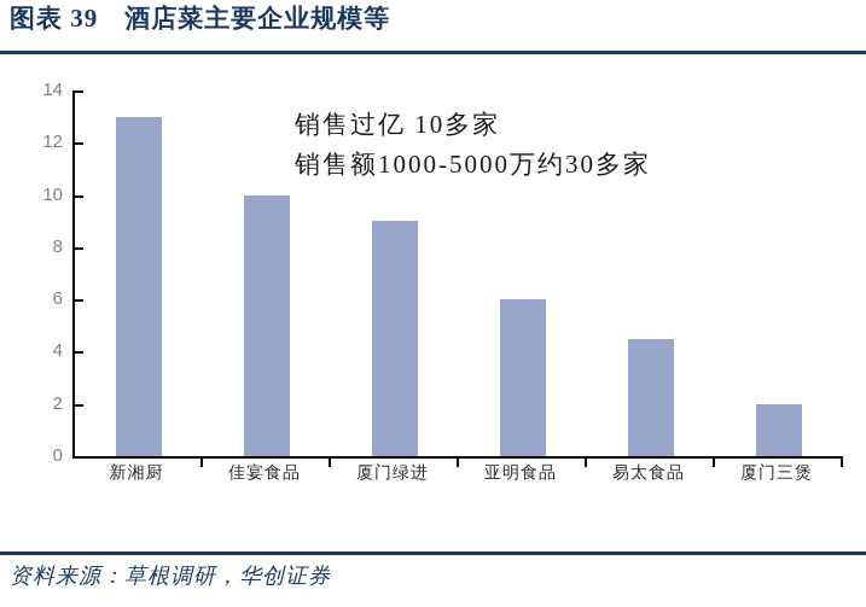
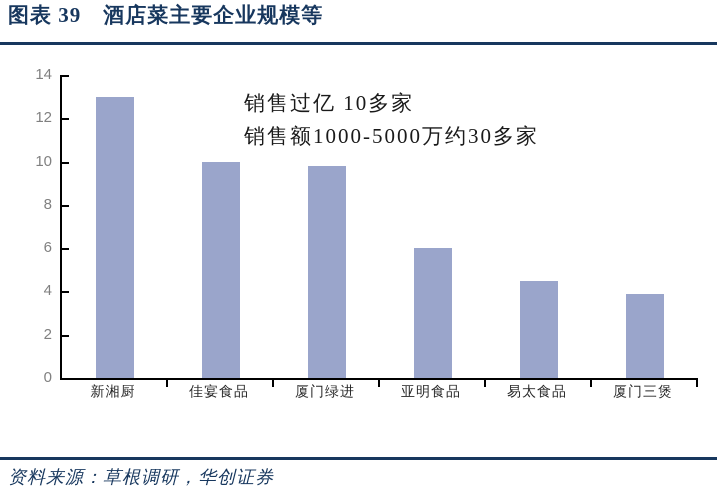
厦门绿进: 9.0 -> 9.8
厦门三煲: 2.0 -> 3.9
